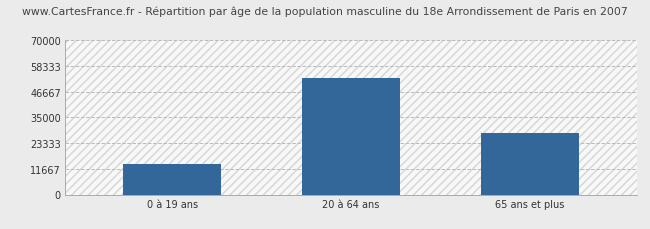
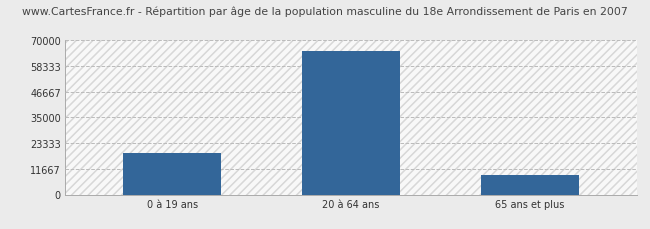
0 à 19 ans: 14000 -> 19000
20 à 64 ans: 53000 -> 65000
65 ans et plus: 28000 -> 9000
